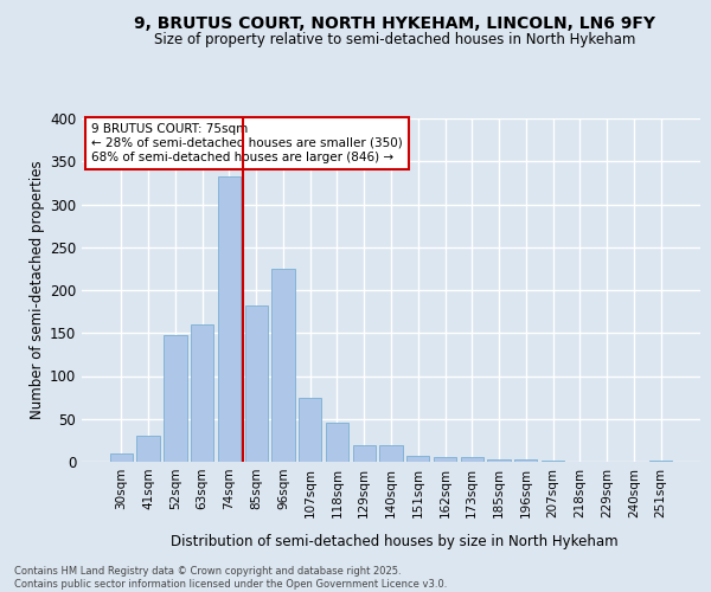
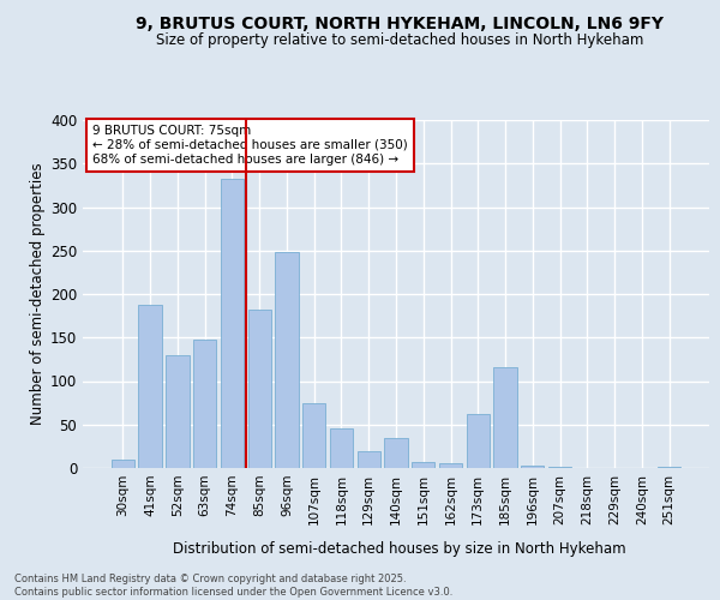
41sqm: 31 -> 188
52sqm: 148 -> 130
63sqm: 160 -> 148
96sqm: 225 -> 248
140sqm: 20 -> 34
173sqm: 5 -> 62
185sqm: 3 -> 116
